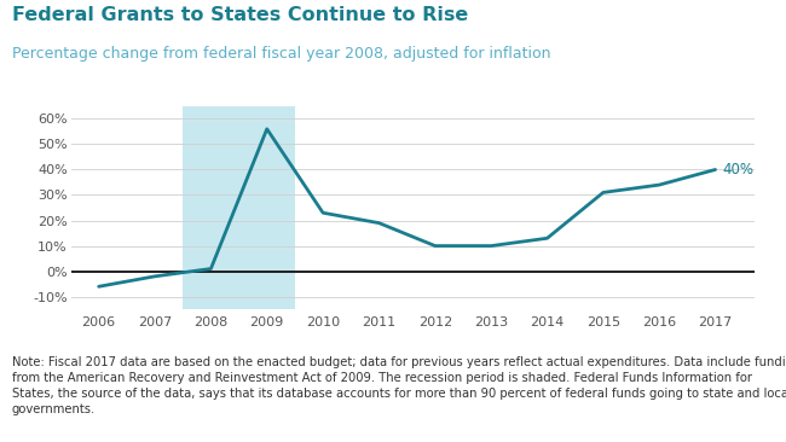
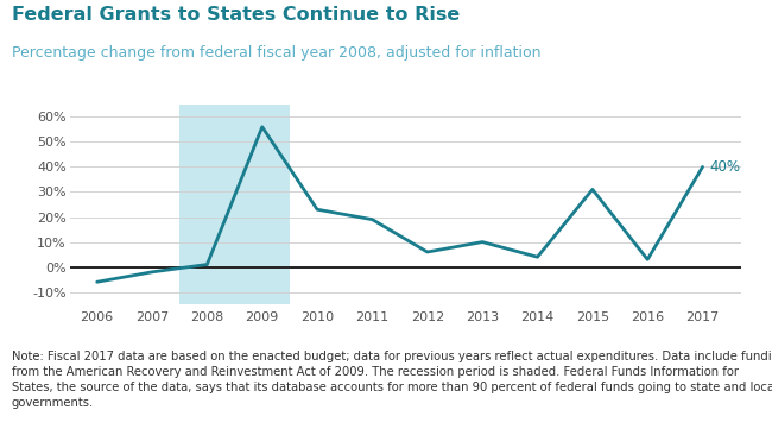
2012: 10% -> 6%
2014: 13% -> 4%
2016: 34% -> 3%
